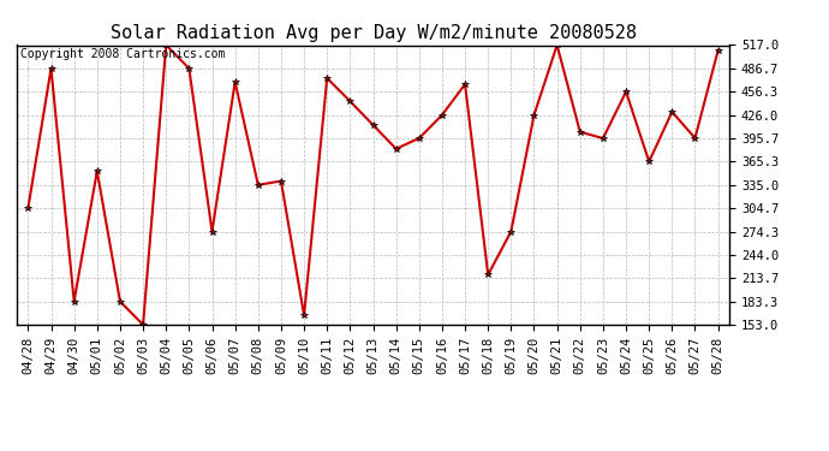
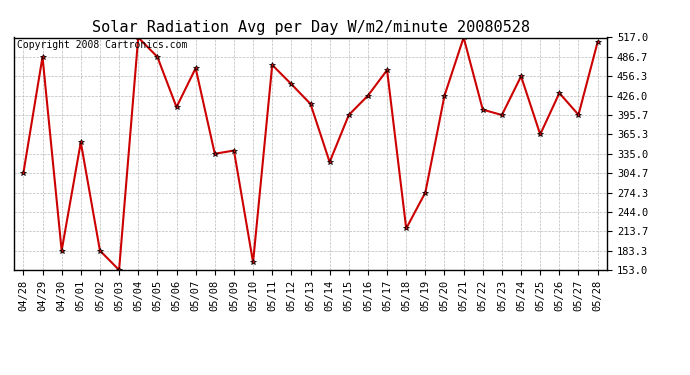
05/06: 274 -> 408
05/14: 382 -> 322
